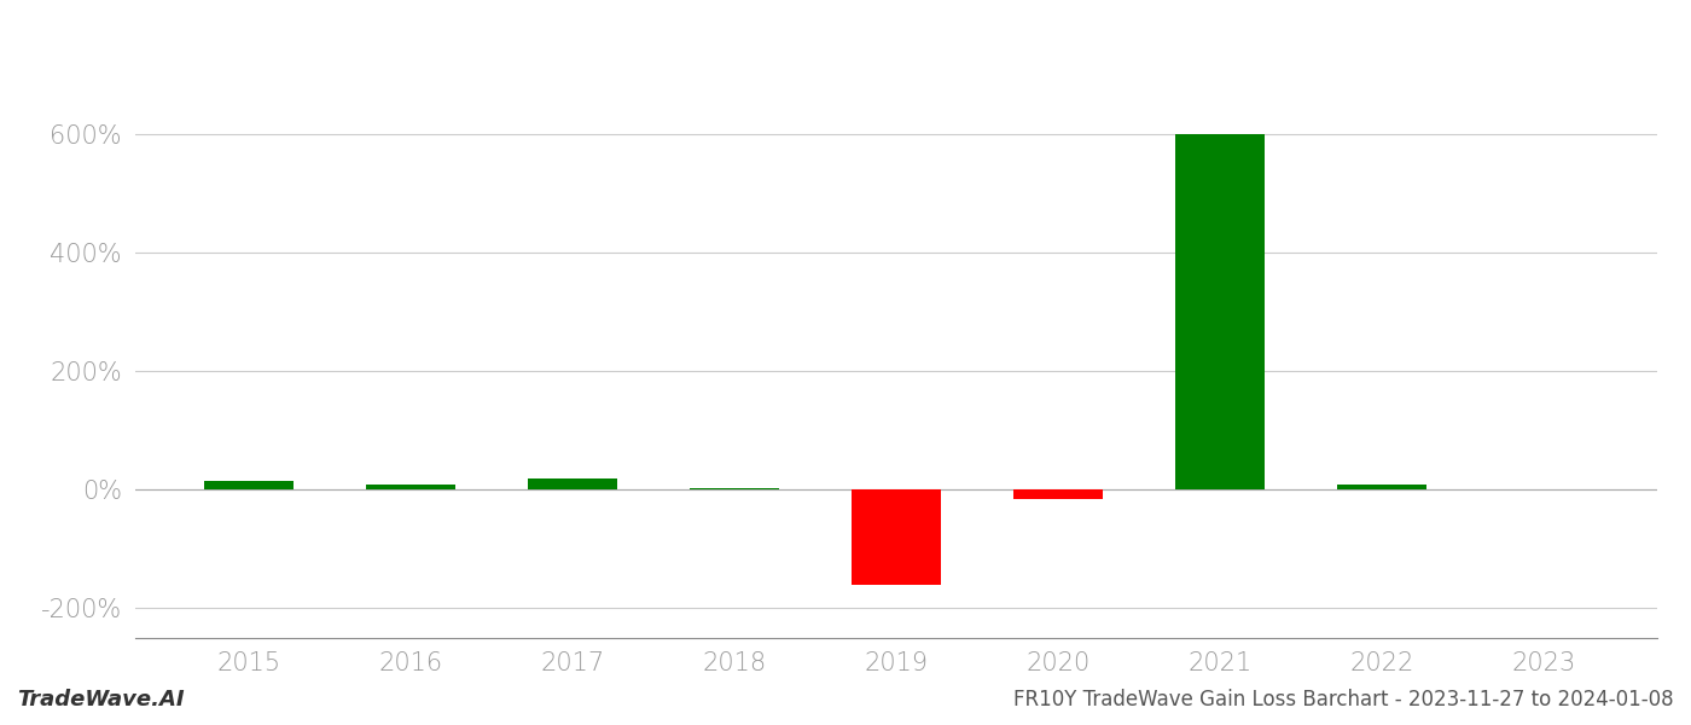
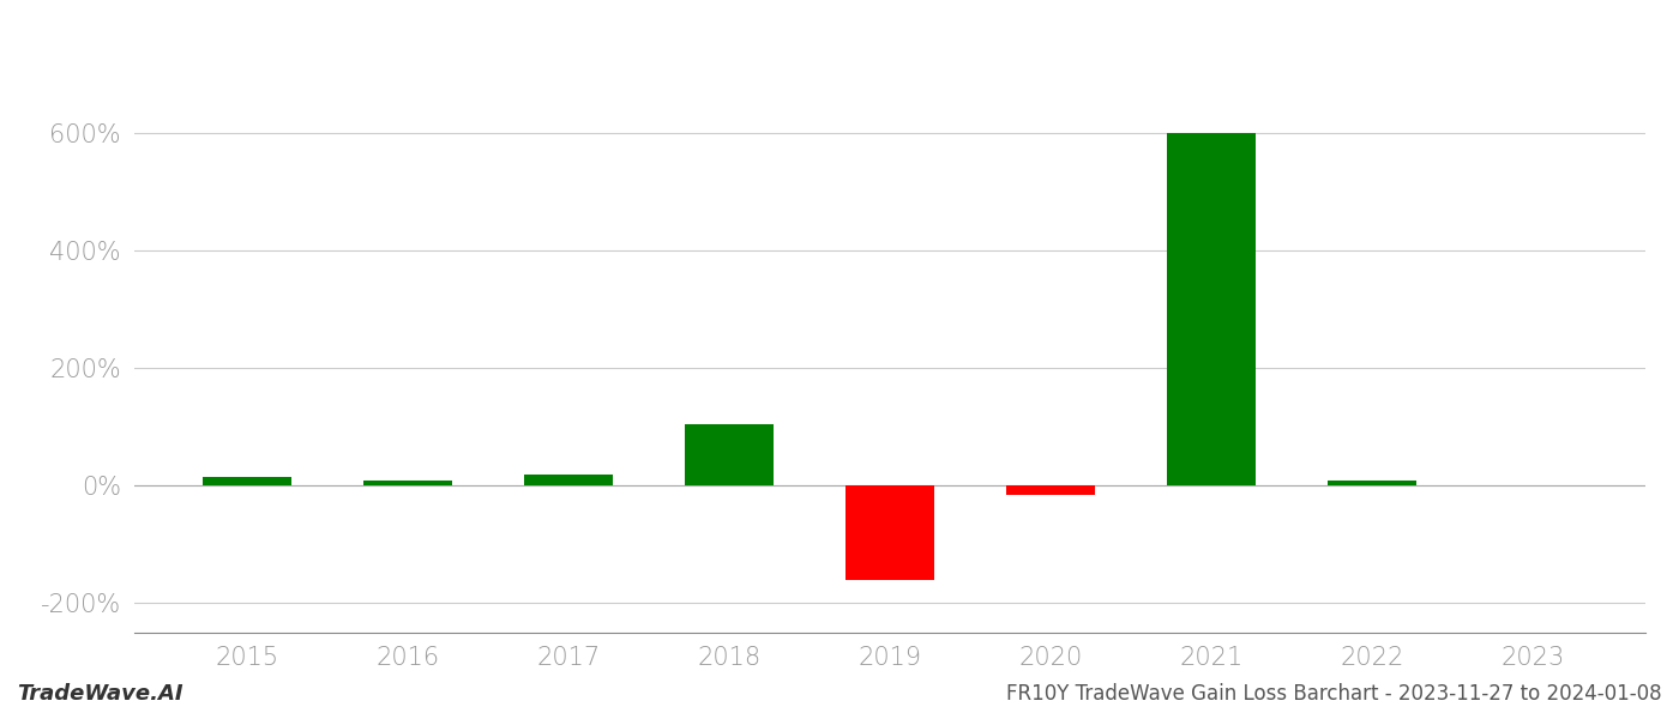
2018: 2% -> 105%
